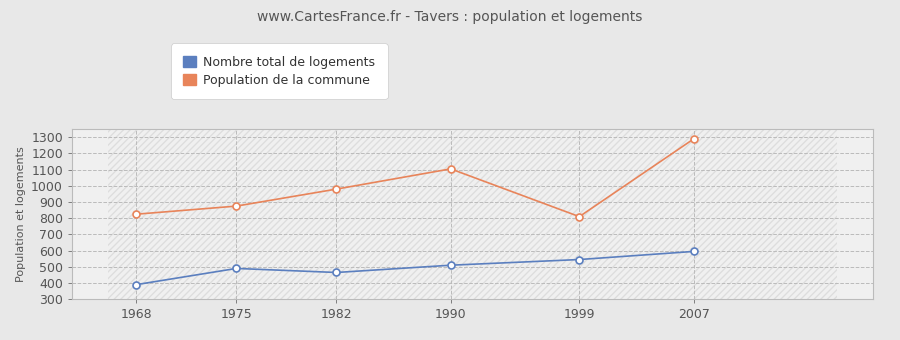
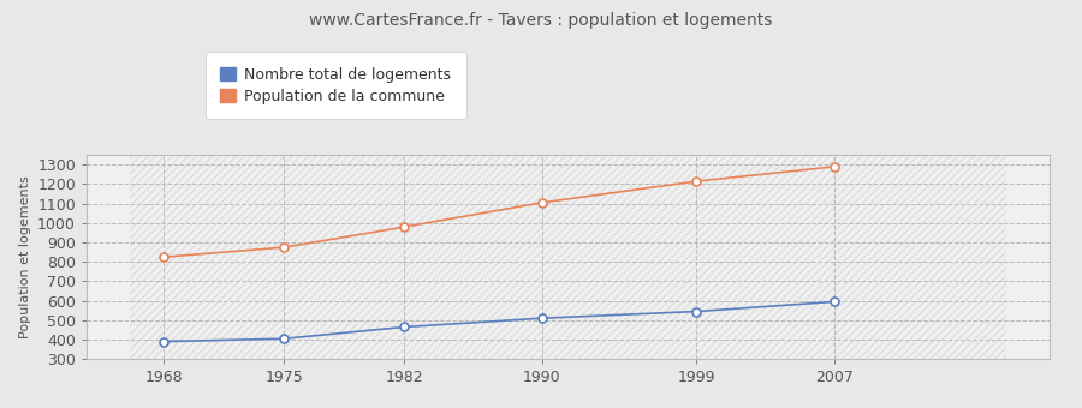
Nombre total de logements/1975: 490 -> 400
Population de la commune/1999: 810 -> 1220
